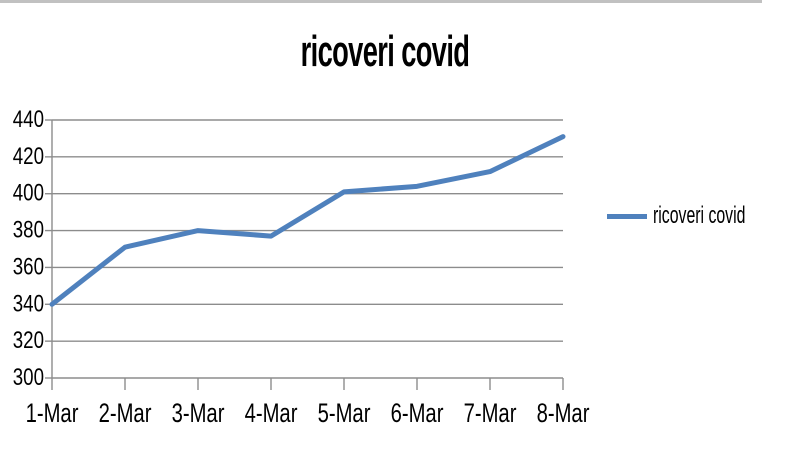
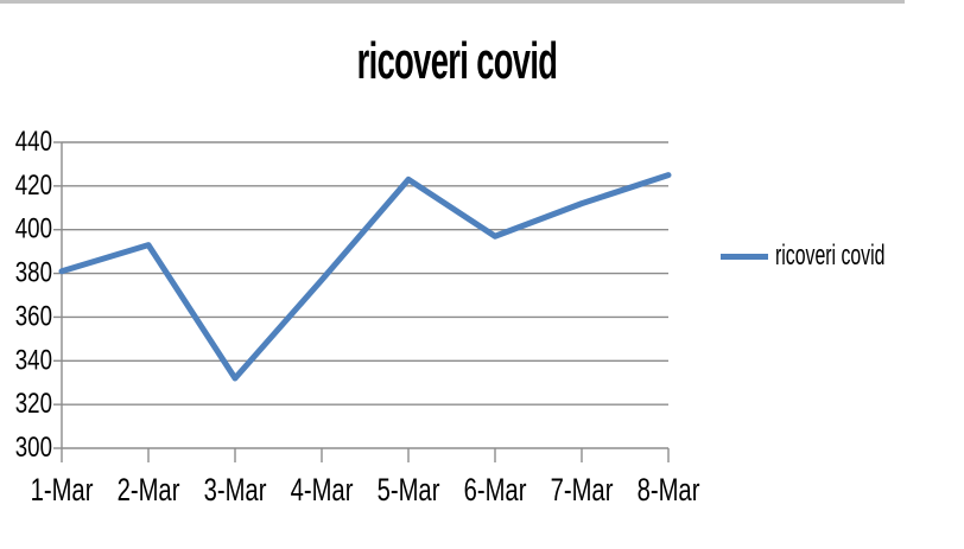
1-Mar: 340 -> 381
2-Mar: 371 -> 393
3-Mar: 380 -> 332
5-Mar: 401 -> 423
6-Mar: 404 -> 397
8-Mar: 431 -> 425
